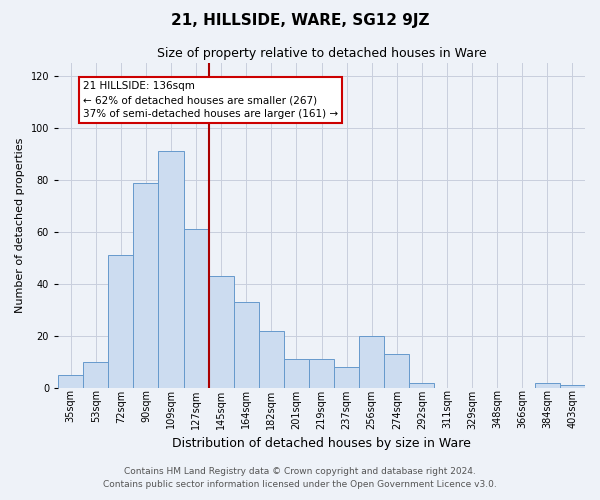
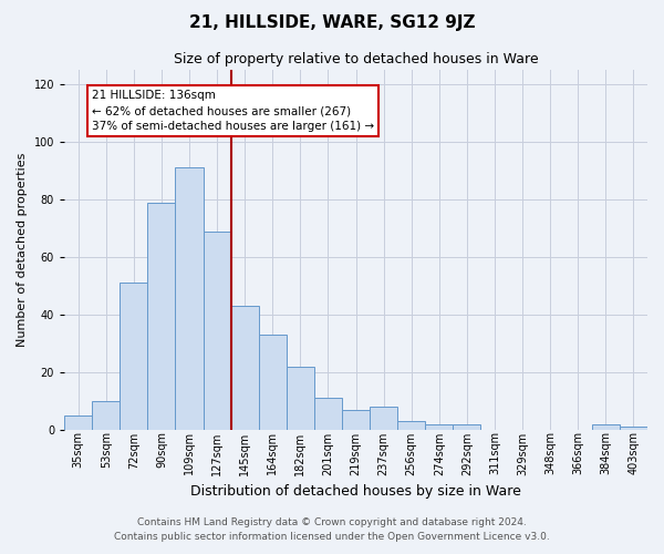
127sqm: 61 -> 69
219sqm: 11 -> 7
256sqm: 20 -> 3
274sqm: 13 -> 2
